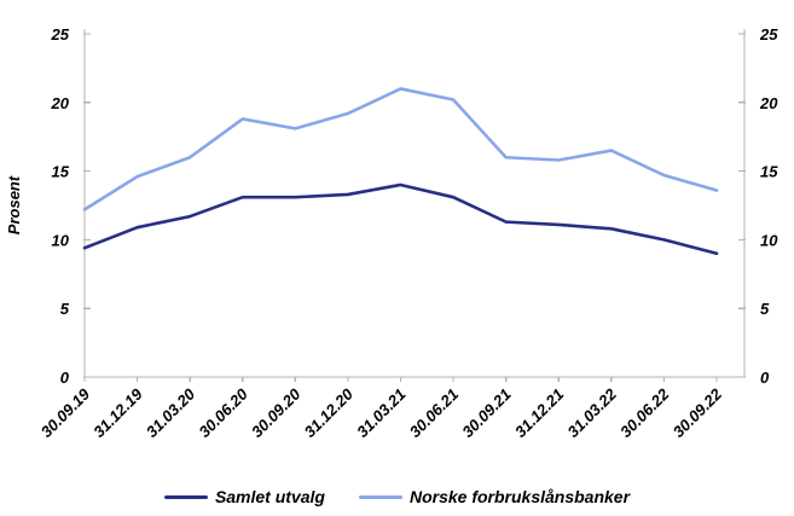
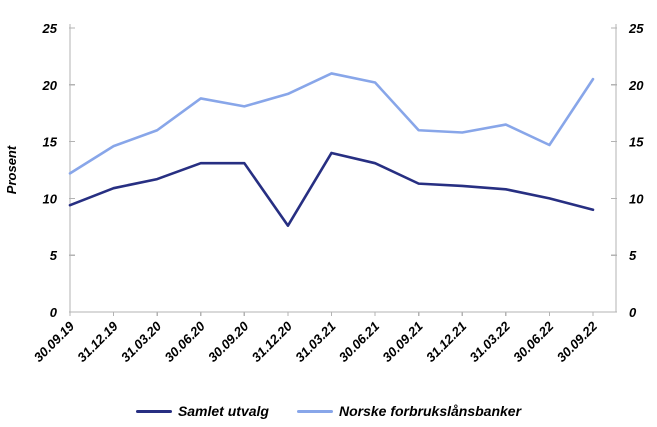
Samlet utvalg/31.12.20: 13.3 -> 7.6
Norske forbrukslånsbanker/30.09.22: 13.6 -> 20.5
